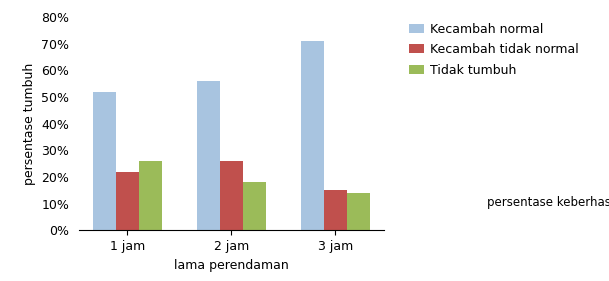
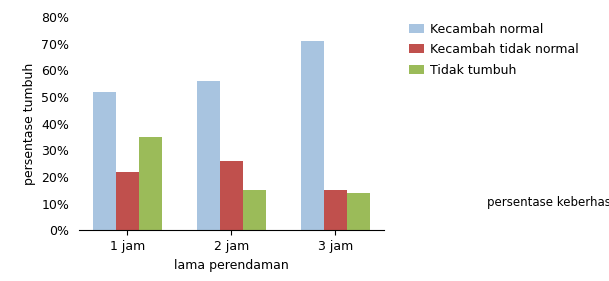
Tidak tumbuh/1 jam: 26% -> 35%
Tidak tumbuh/2 jam: 18% -> 15%
